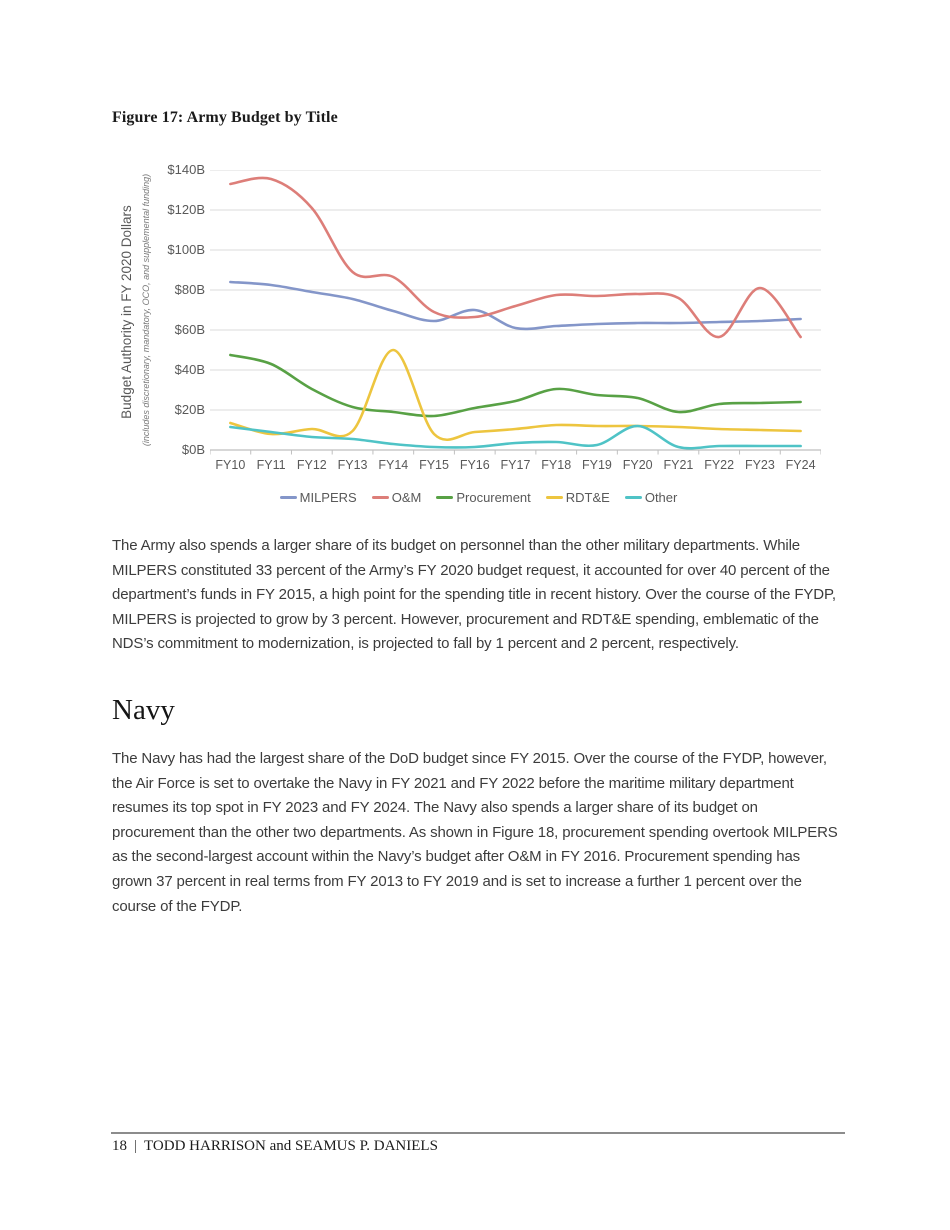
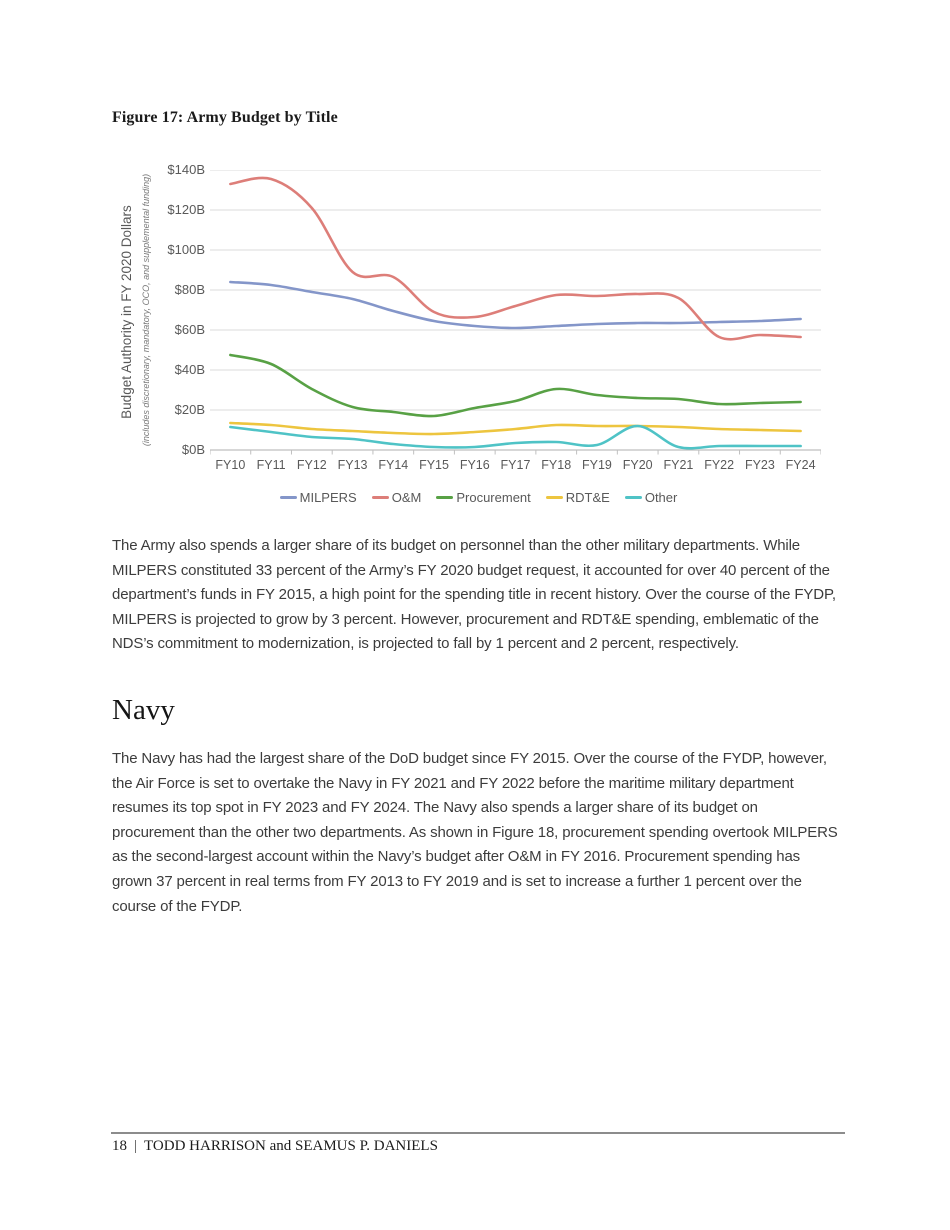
RDT&E/FY11: $8B -> $12B
RDT&E/FY14: $50B -> $8B
MILPERS/FY16: $70B -> $62B
Procurement/FY21: $19B -> $26B
O&M/FY23: $81B -> $58B
